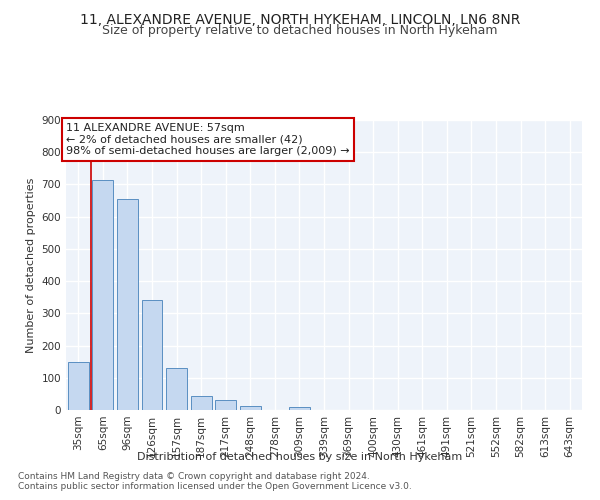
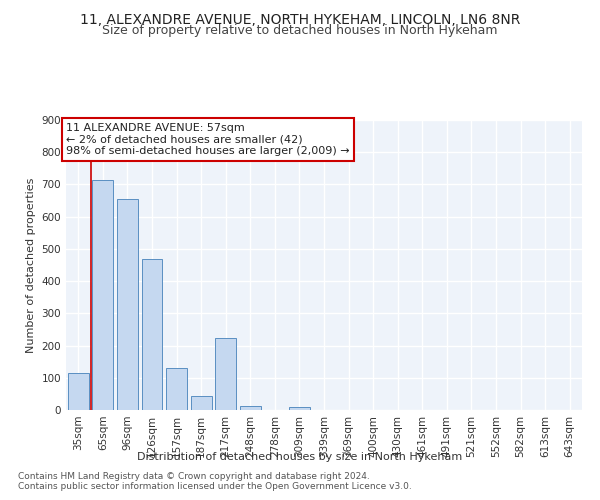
35sqm: 150 -> 115
126sqm: 340 -> 470
217sqm: 30 -> 225
